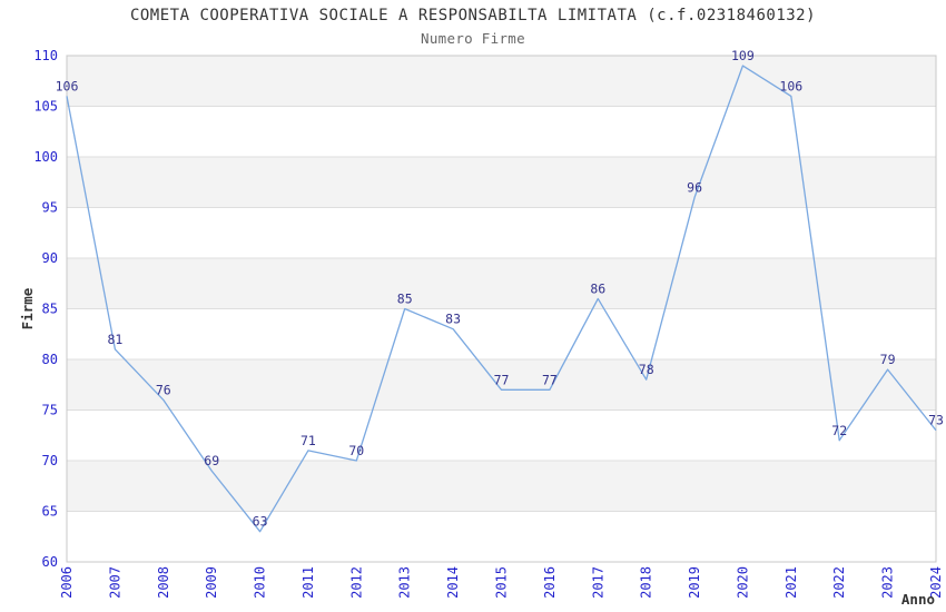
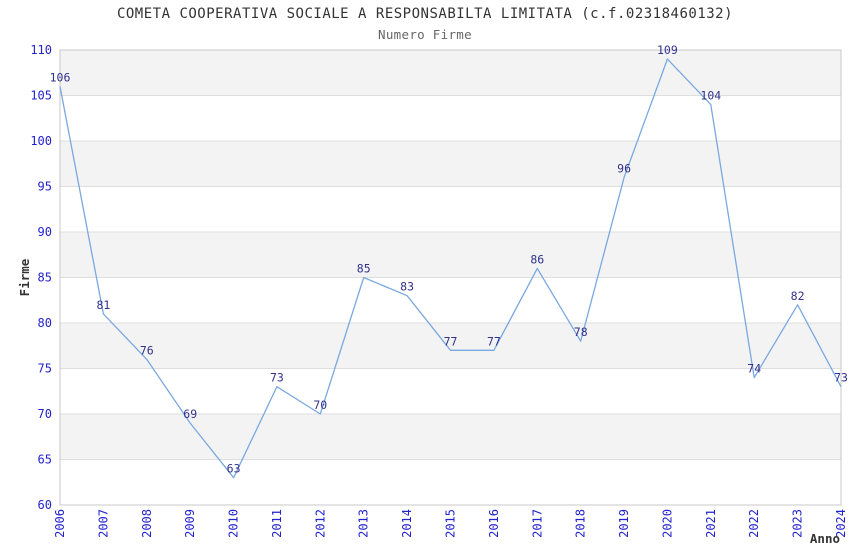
2011: 71 -> 73
2021: 106 -> 104
2022: 72 -> 74
2023: 79 -> 82
